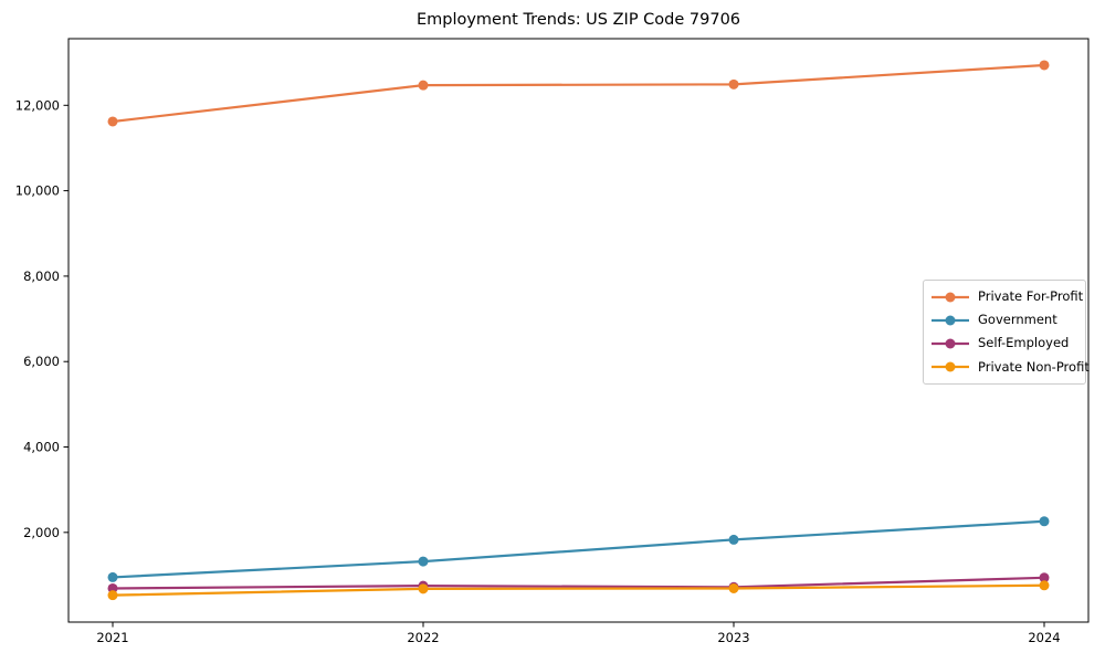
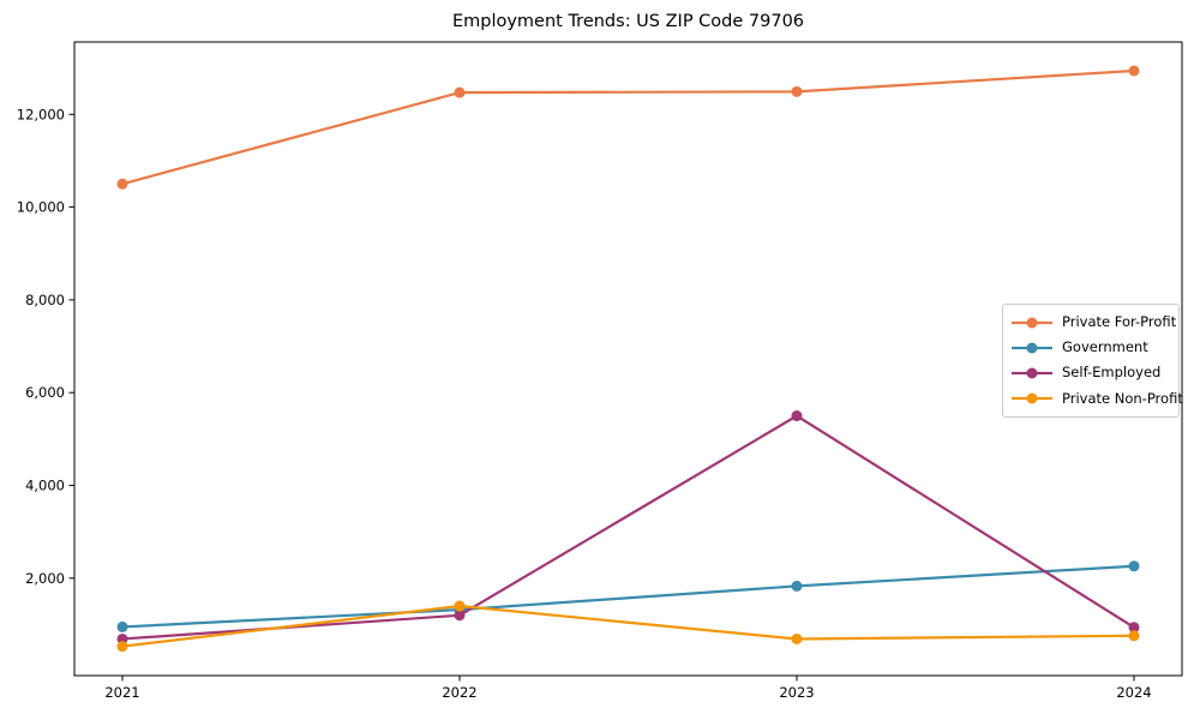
Private For-Profit/2021: 11600 -> 10500
Self-Employed/2022: 800 -> 1200
Private Non-Profit/2022: 700 -> 1400
Self-Employed/2023: 700 -> 5500
